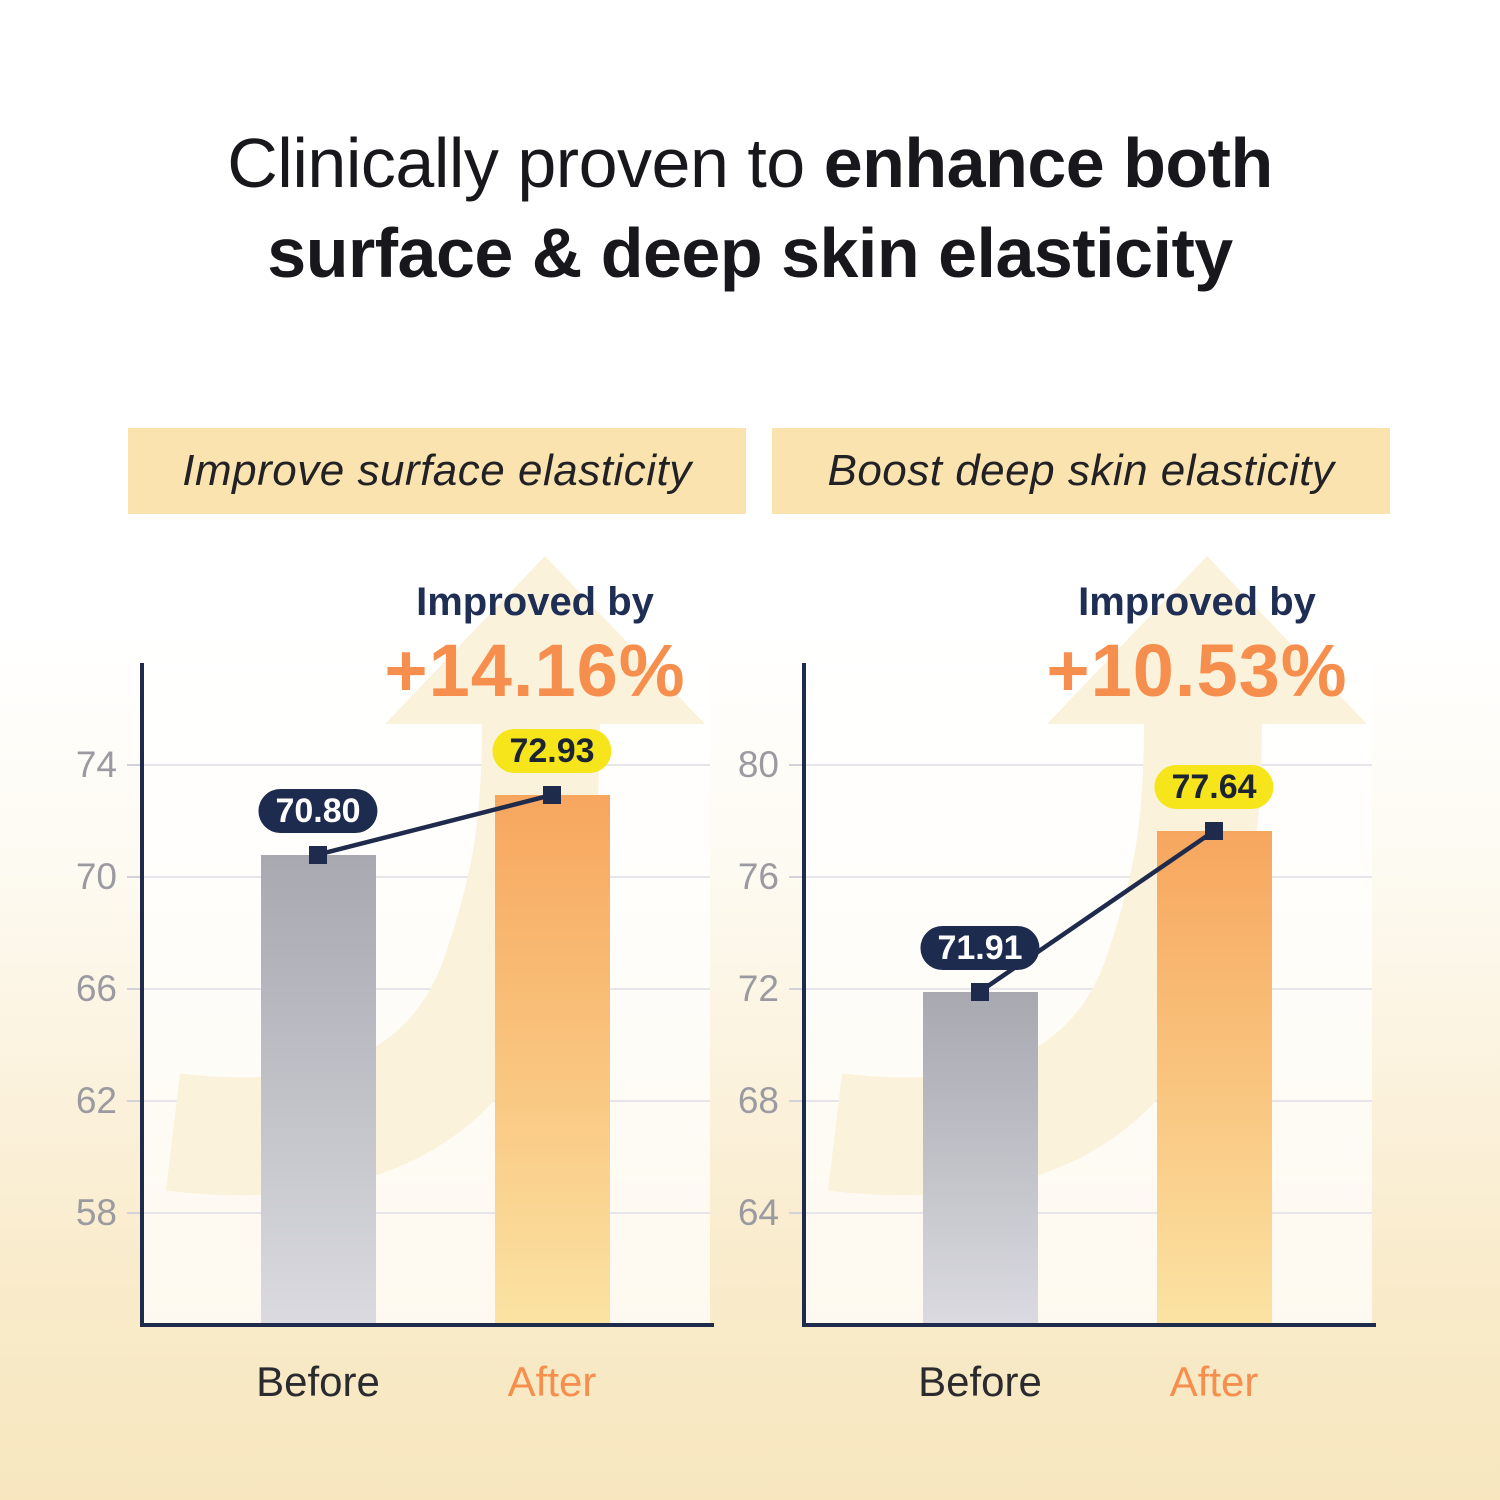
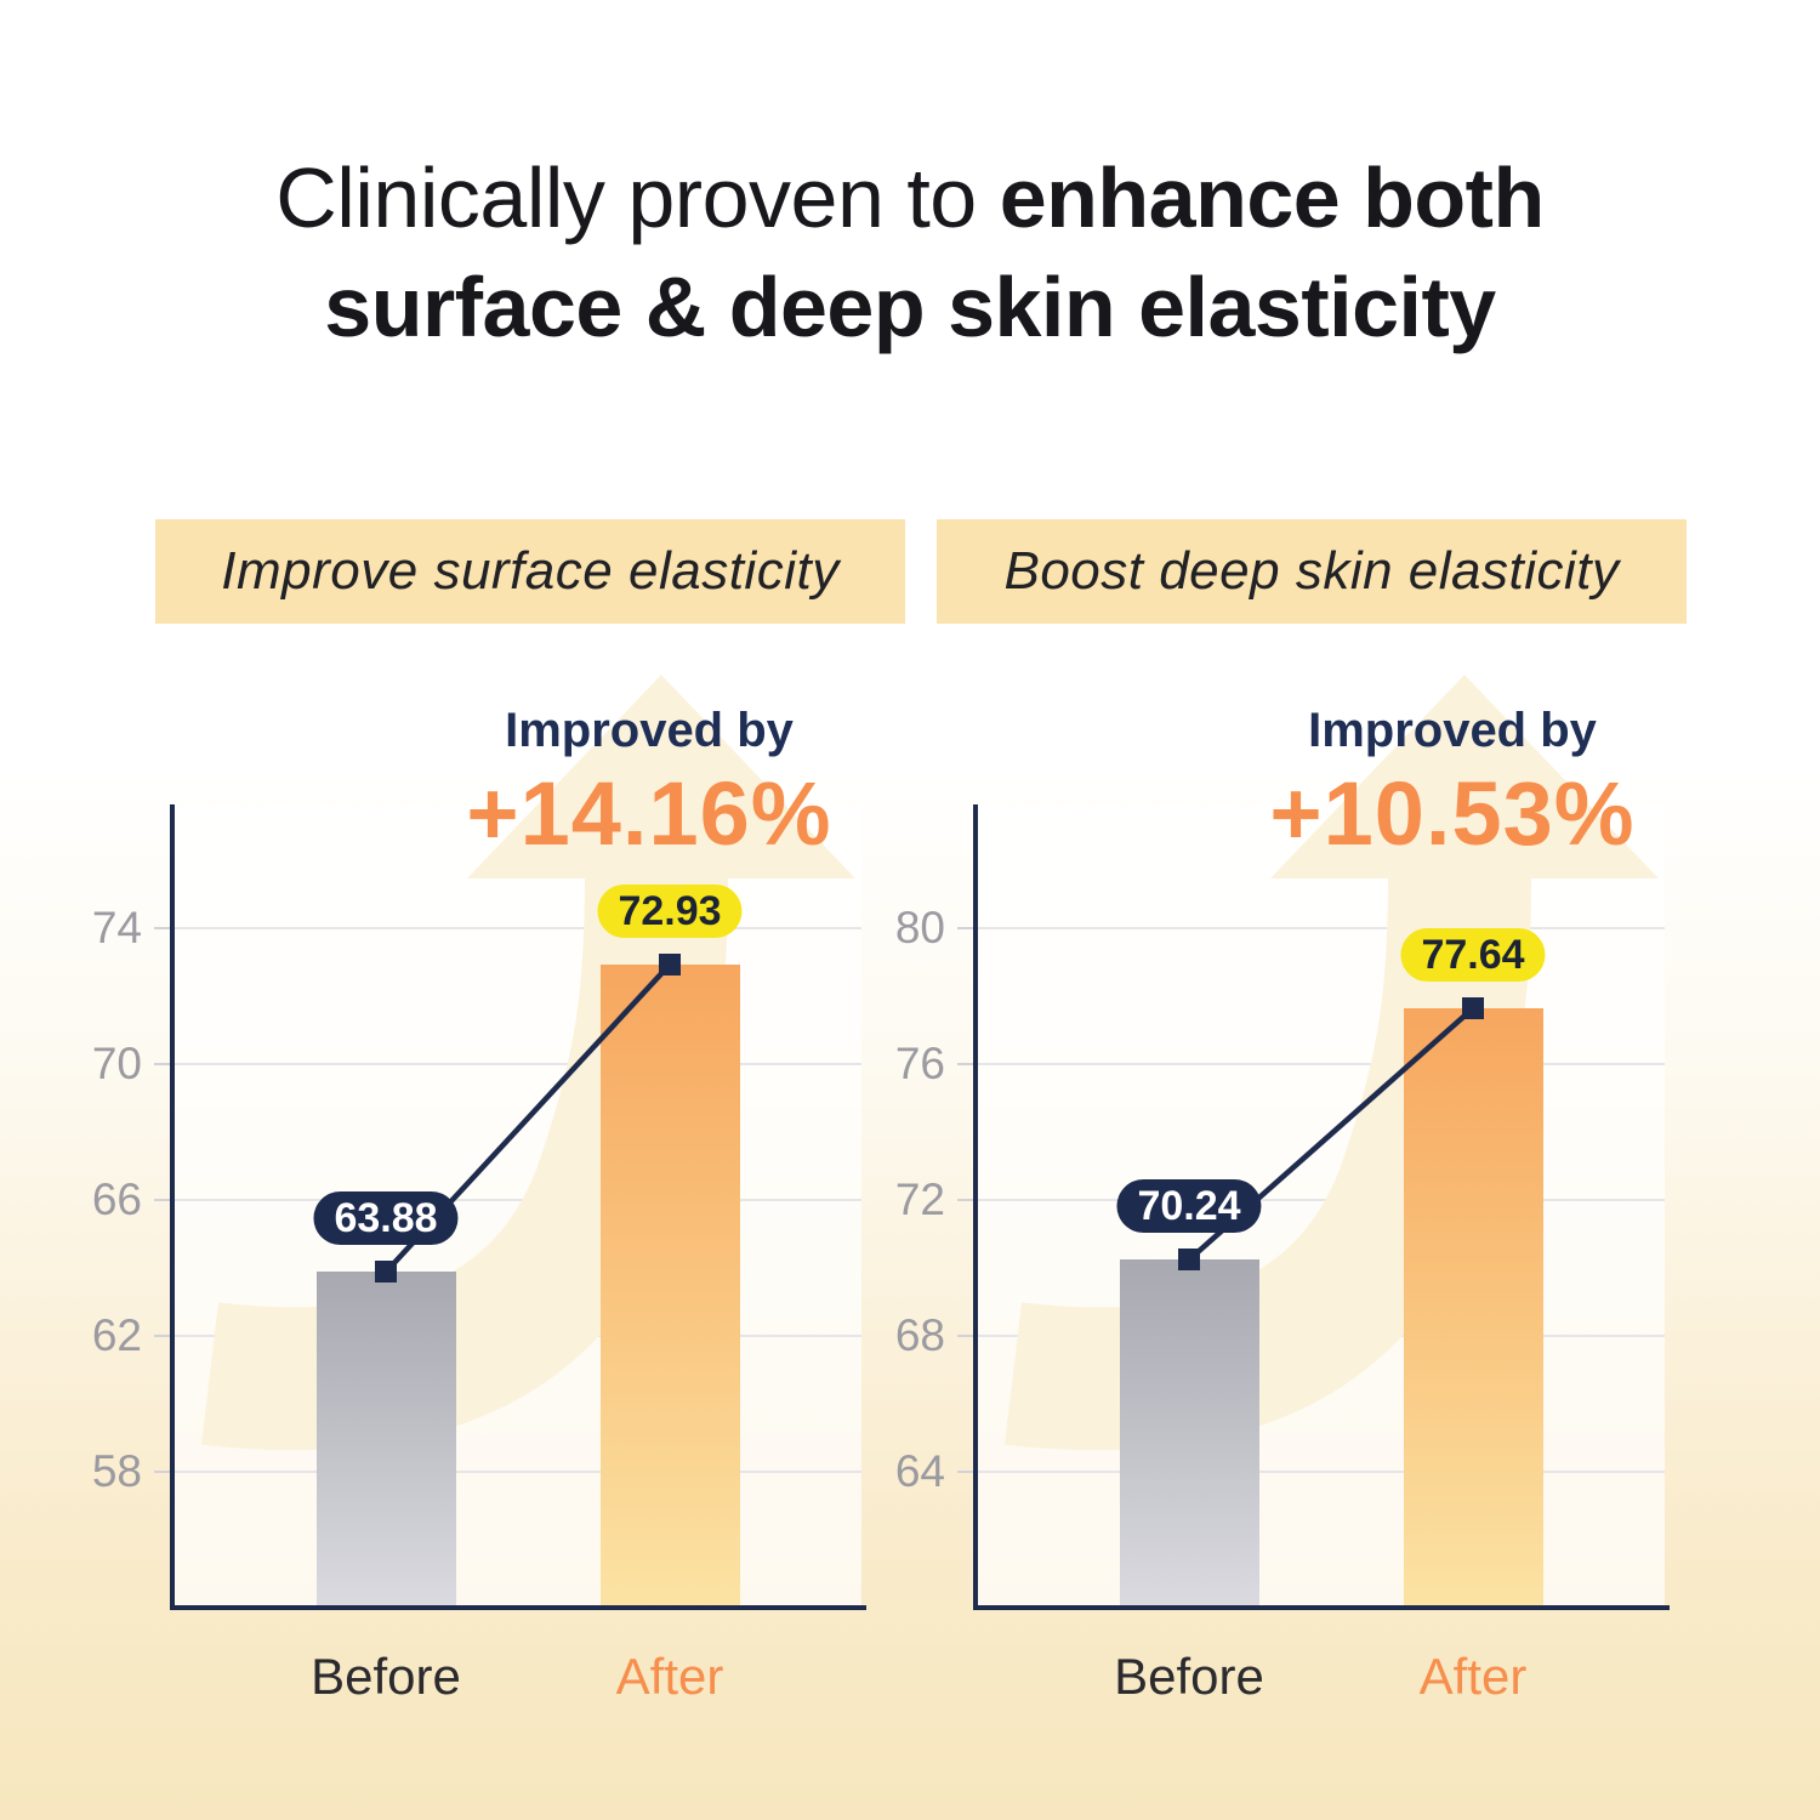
Improve surface elasticity/Before: 70.80 -> 63.88
Boost deep skin elasticity/Before: 71.91 -> 70.24
